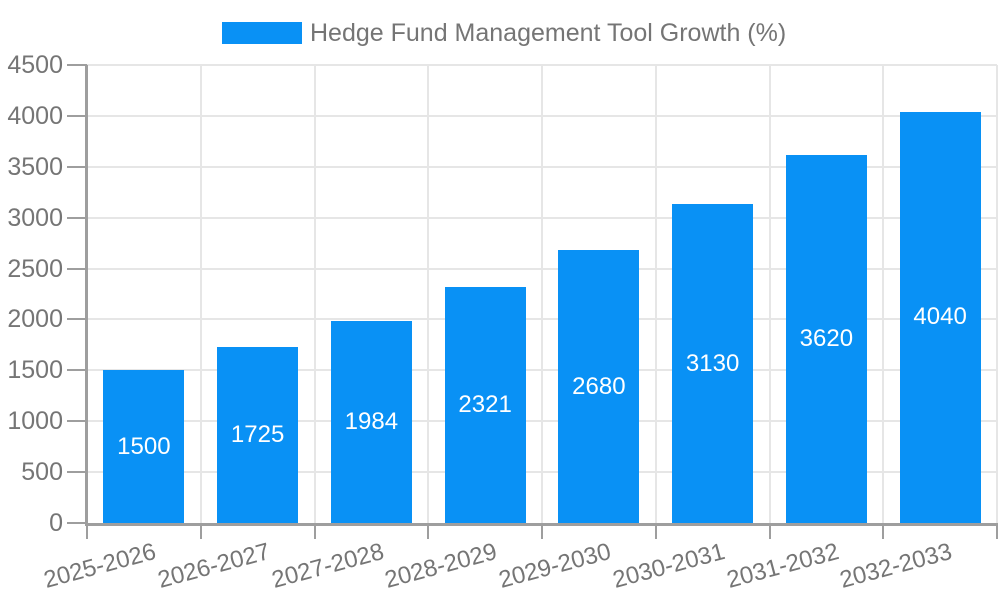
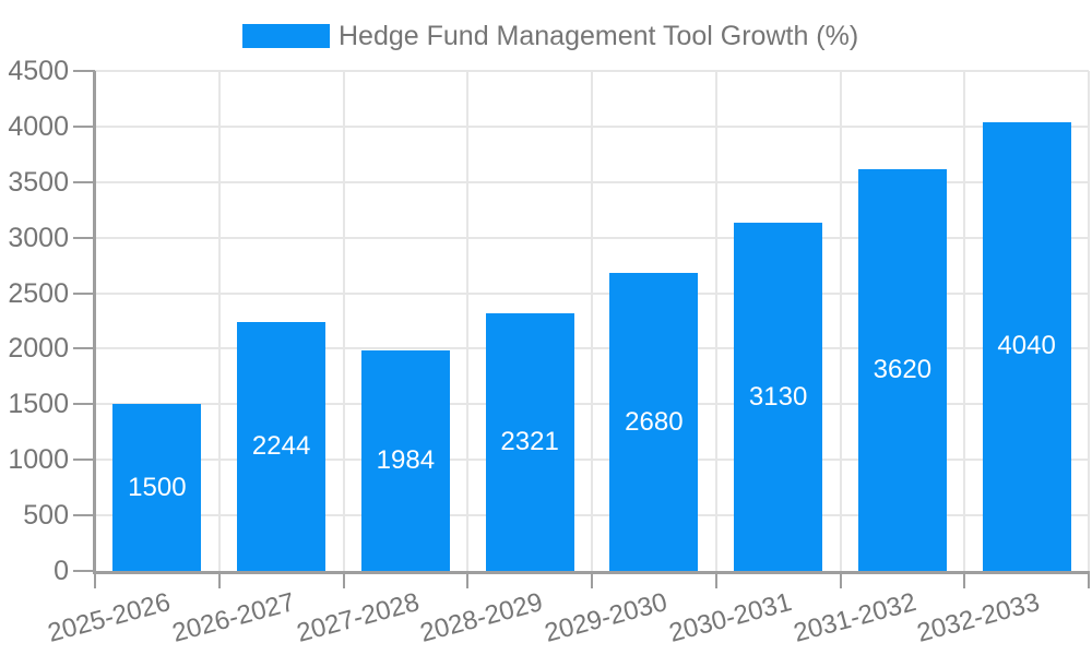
2026-2027: 1725 -> 2244
